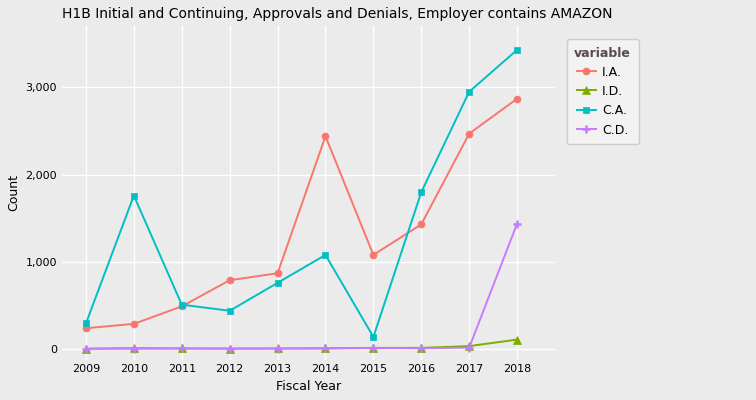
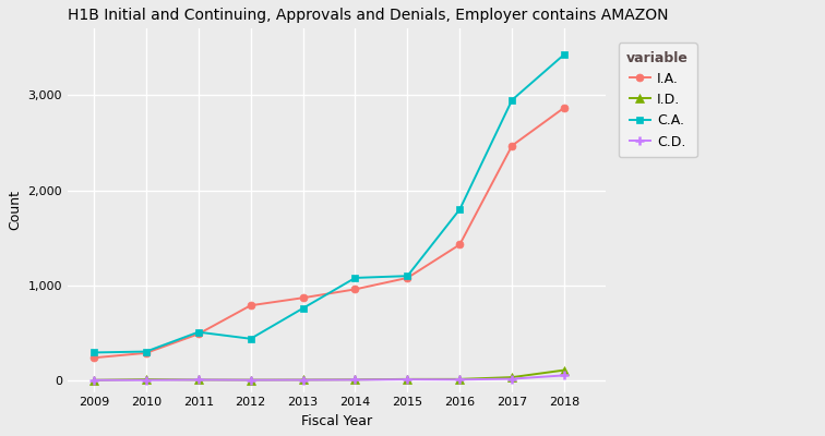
C.A./2010: 1,760 -> 300
I.A./2014: 2,440 -> 960
C.A./2015: 140 -> 1,100
C.D./2018: 1,440 -> 60
